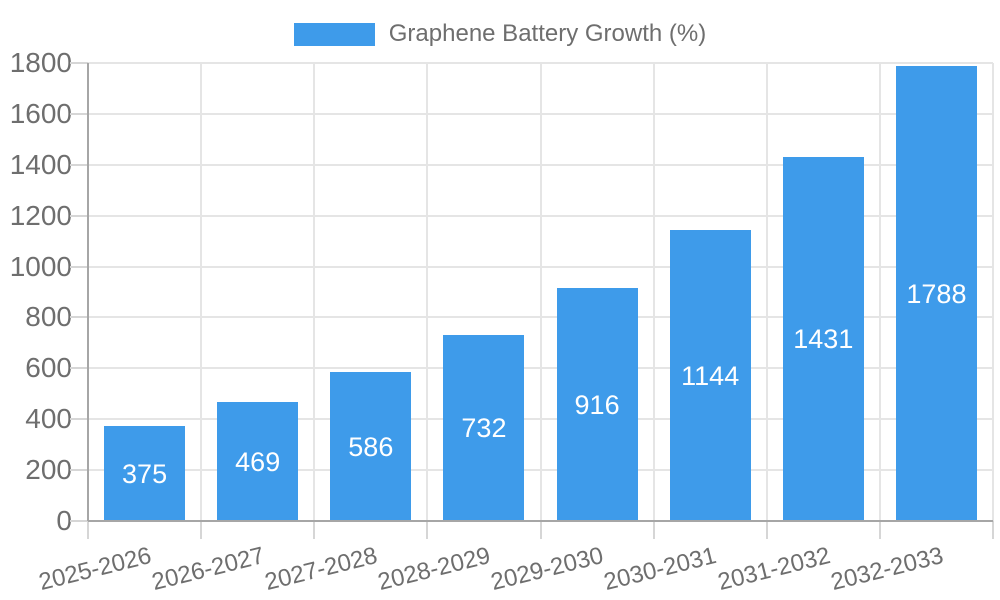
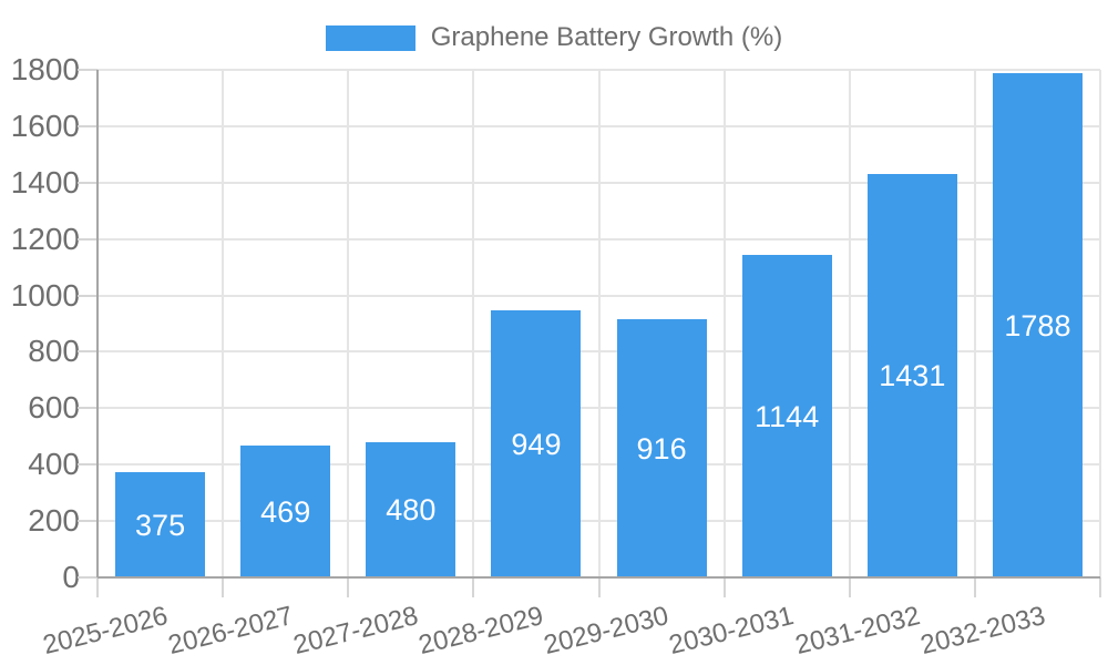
2027-2028: 586 -> 480
2028-2029: 732 -> 949
